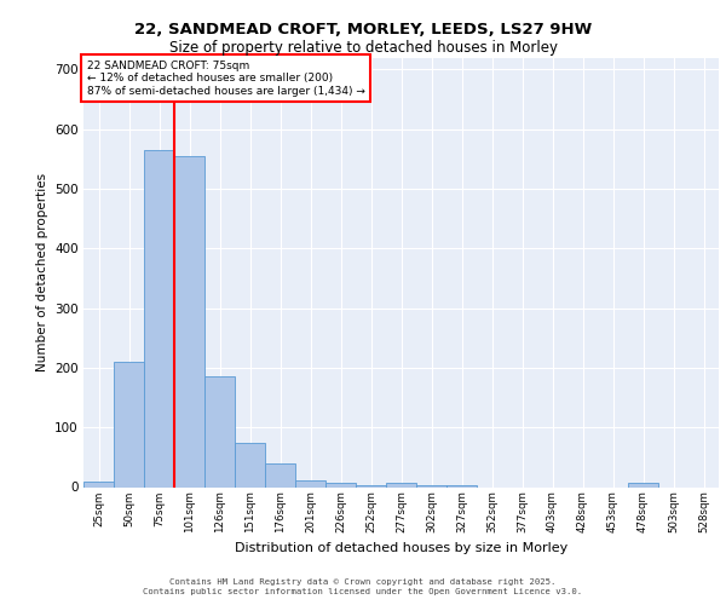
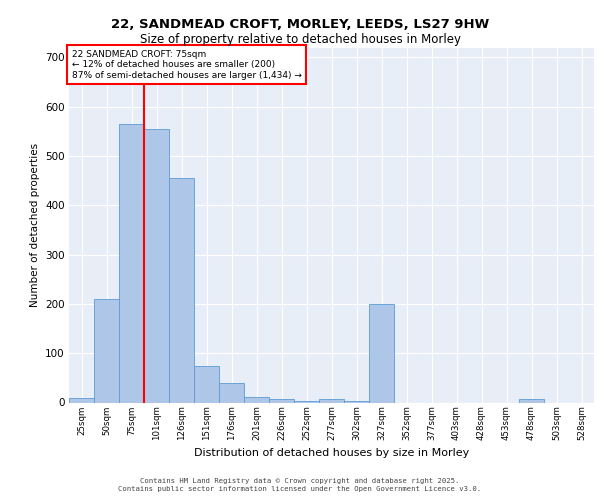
126sqm: 185 -> 455
327sqm: 4 -> 200
